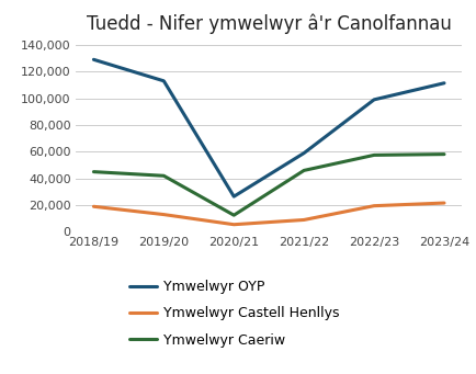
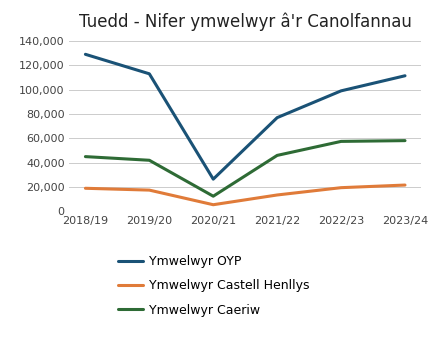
Ymwelwyr Castell Henllys/2019/20: 13,000 -> 18,000
Ymwelwyr OYP/2021/22: 59,000 -> 77,000
Ymwelwyr Castell Henllys/2021/22: 9,000 -> 14,000
